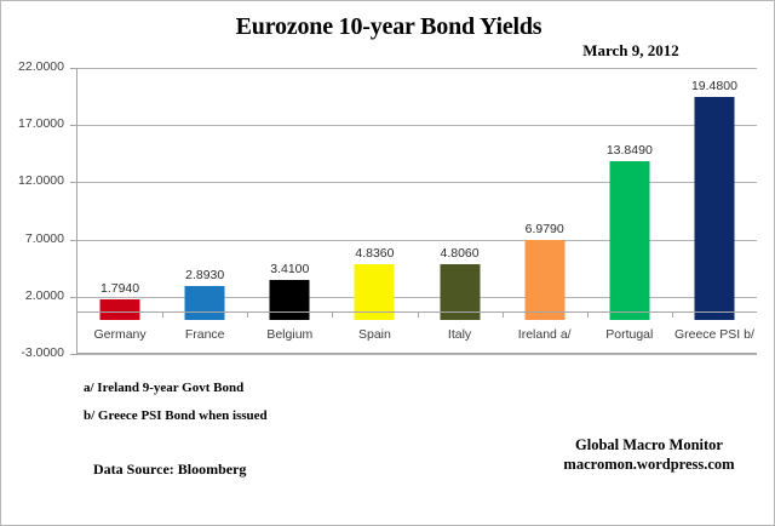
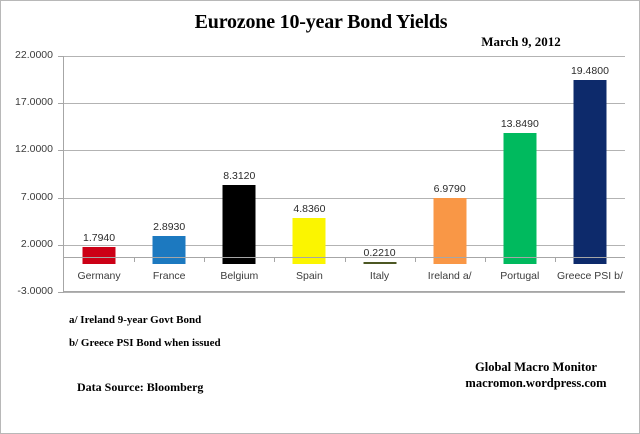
Belgium: 3.4100 -> 8.3120
Italy: 4.8060 -> 0.2210
